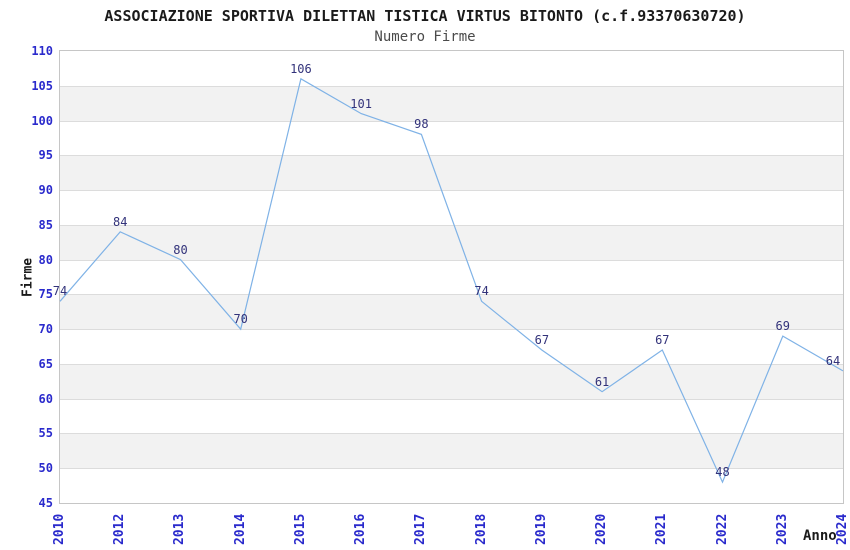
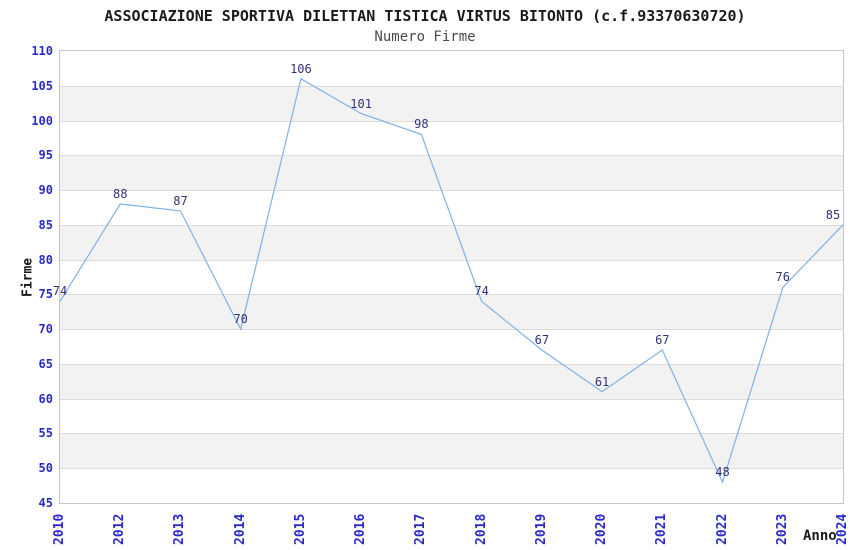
2012: 84 -> 88
2013: 80 -> 87
2023: 69 -> 76
2024: 64 -> 85
